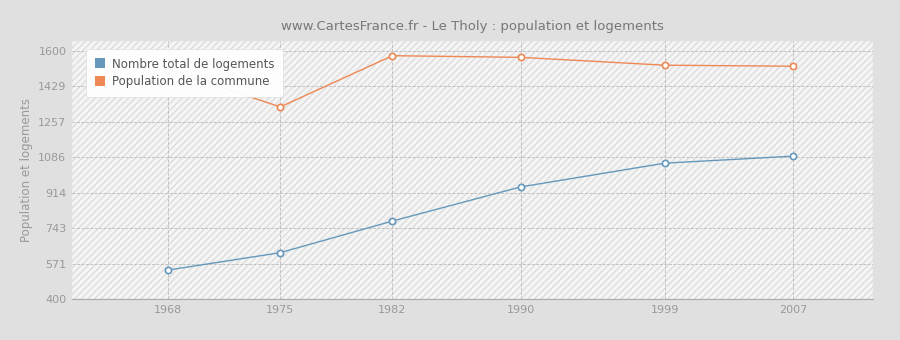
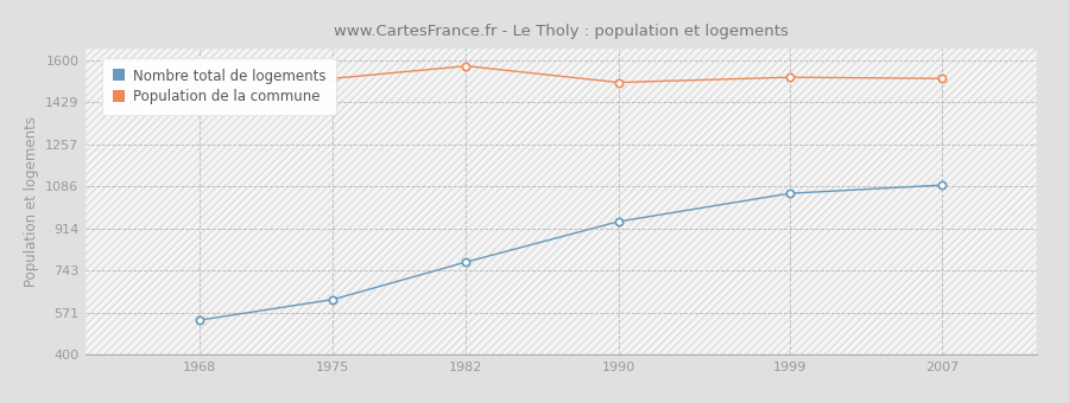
Population de la commune/1975: 1330 -> 1527
Population de la commune/1990: 1570 -> 1511
